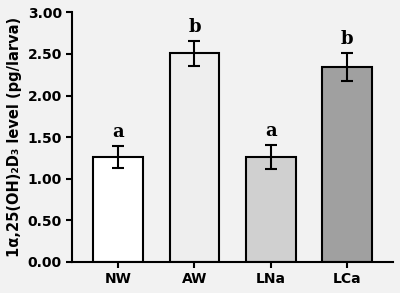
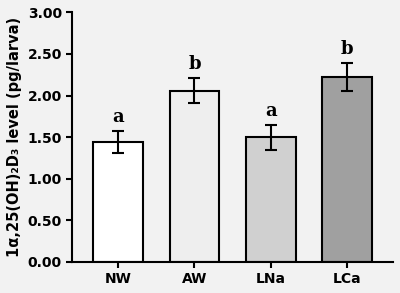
NW: 1.26 -> 1.44
AW: 2.51 -> 2.06
LNa: 1.26 -> 1.50
LCa: 2.34 -> 2.22
